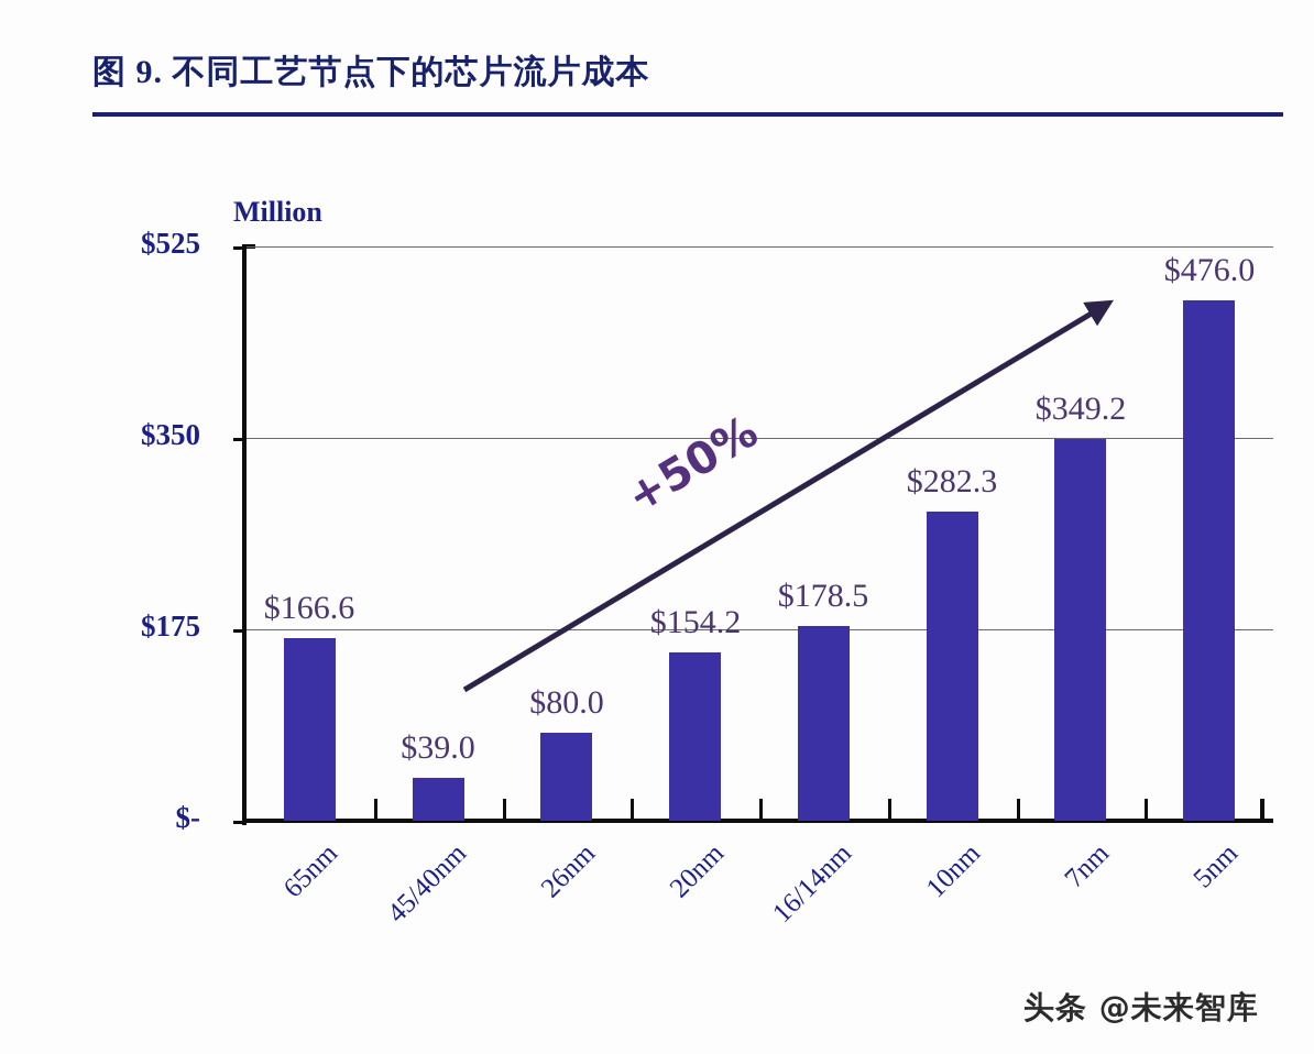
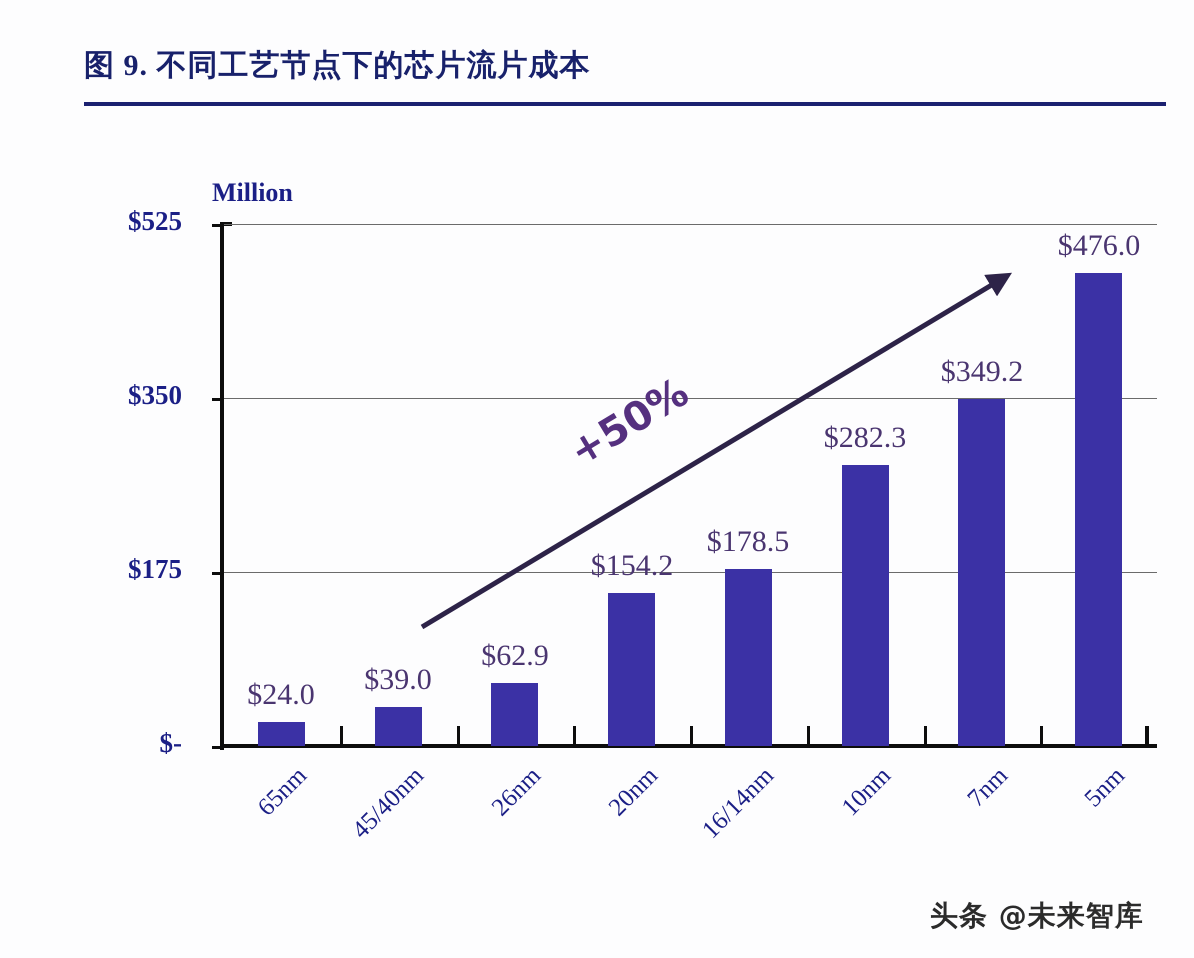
65nm: $166.6 -> $24.0
26nm: $80.0 -> $62.9
